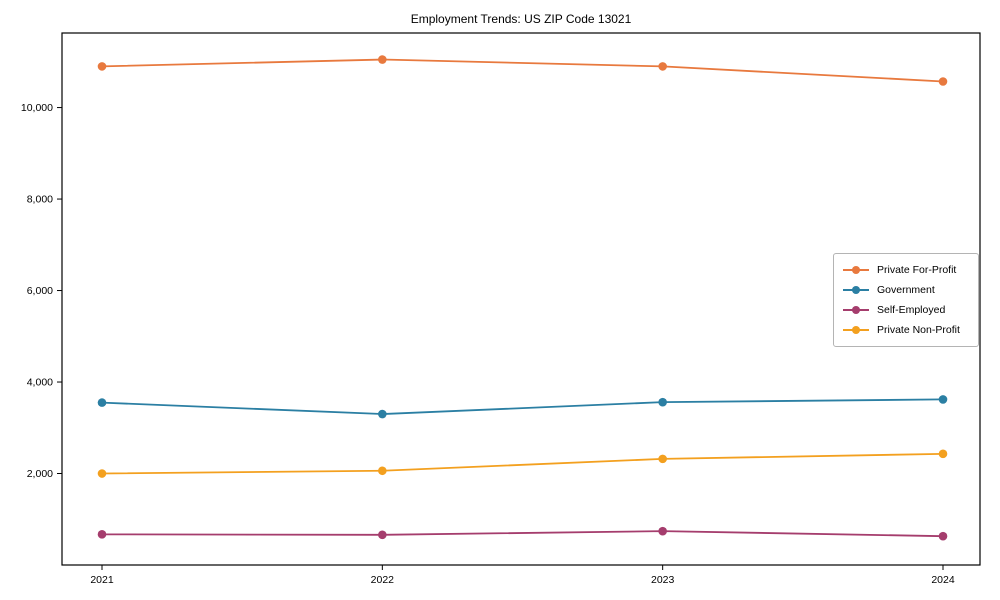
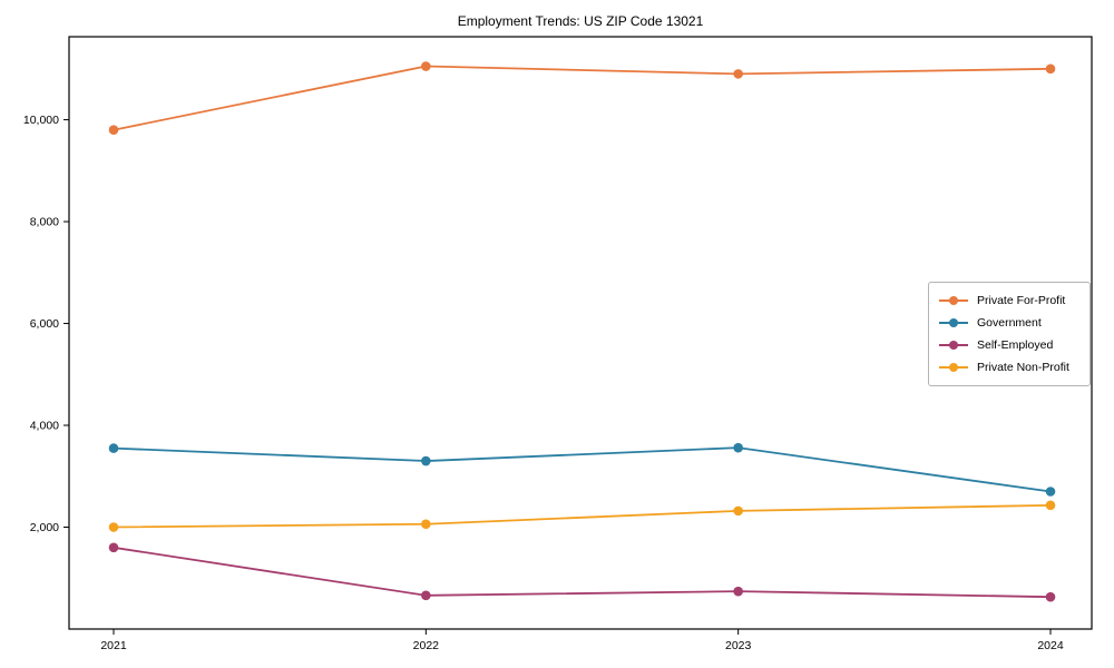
Private For-Profit/2021: 10900 -> 9800
Self-Employed/2021: 700 -> 1600
Private For-Profit/2024: 10600 -> 11000
Government/2024: 3600 -> 2700
